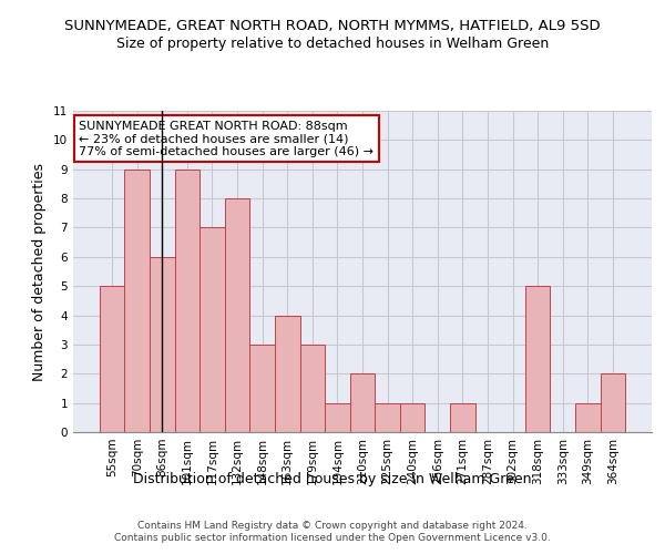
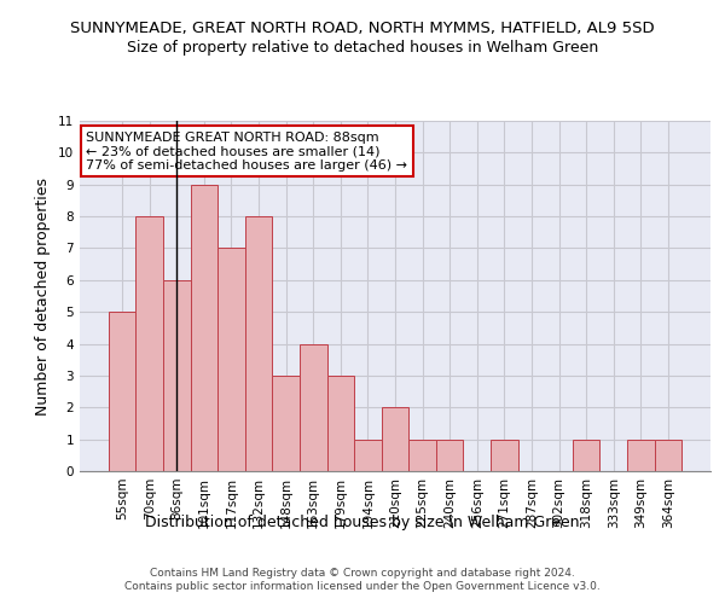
70sqm: 9 -> 8
318sqm: 5 -> 1
364sqm: 2 -> 1
